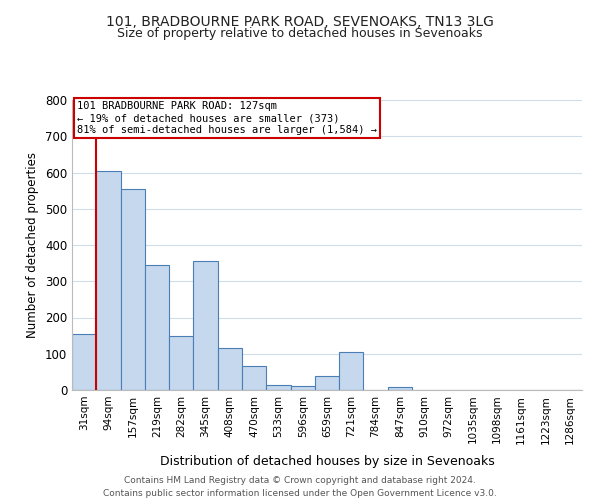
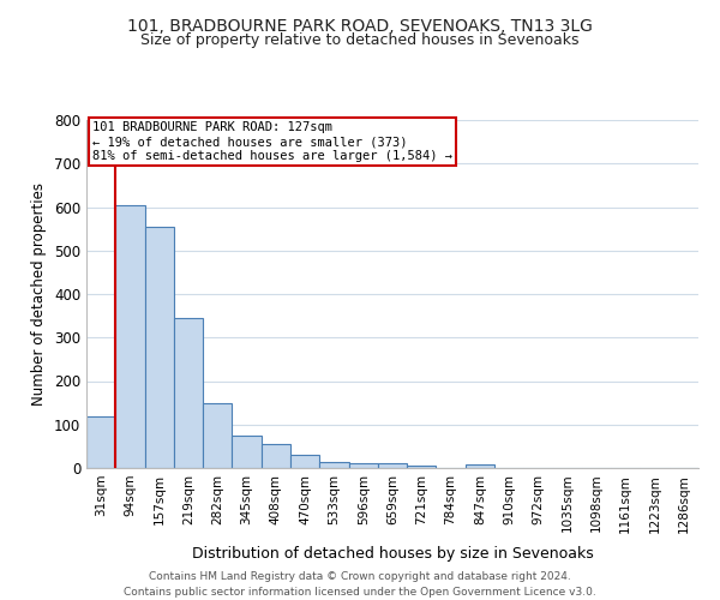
31sqm: 155 -> 120
345sqm: 355 -> 75
408sqm: 115 -> 55
470sqm: 65 -> 30
659sqm: 40 -> 12
721sqm: 105 -> 6
